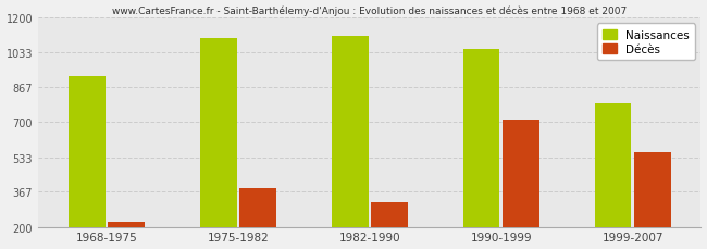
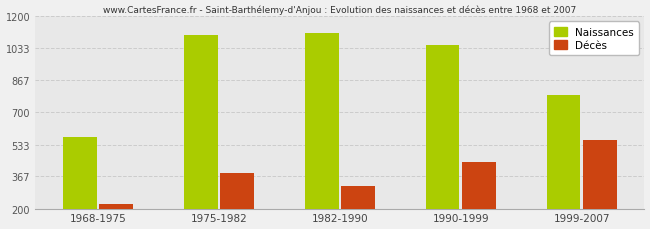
Naissances/1968-1975: 920 -> 570
Décès/1990-1999: 710 -> 440
